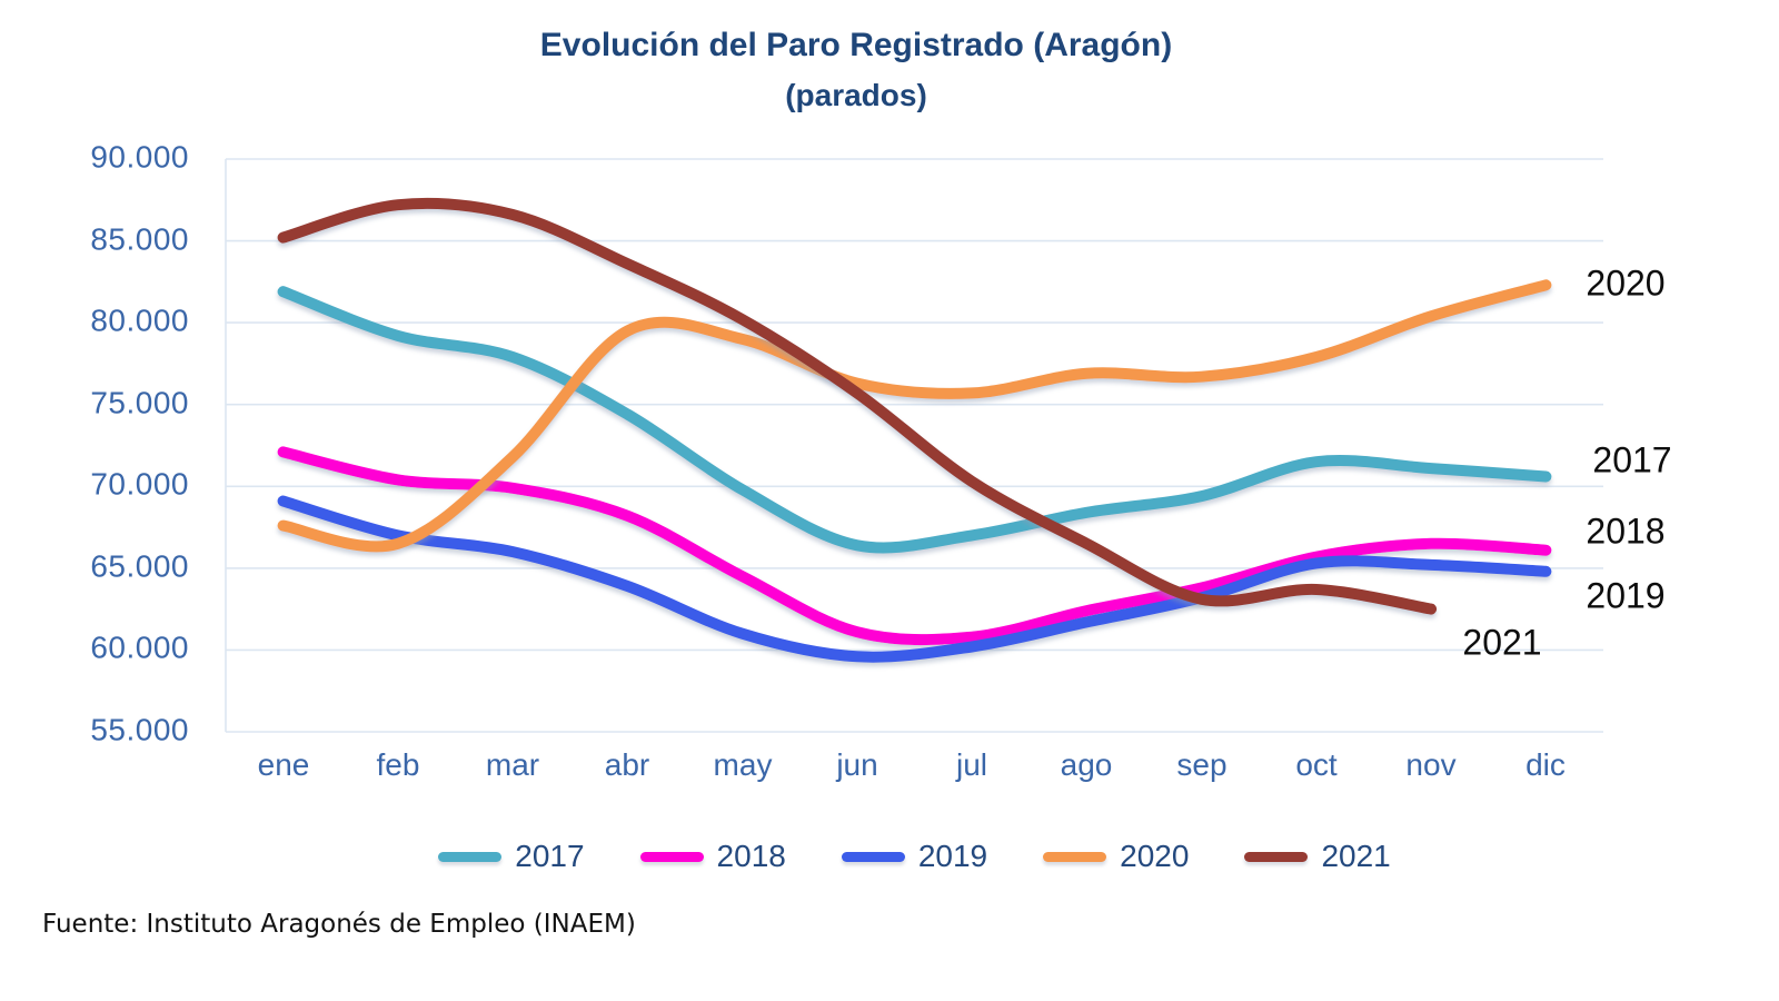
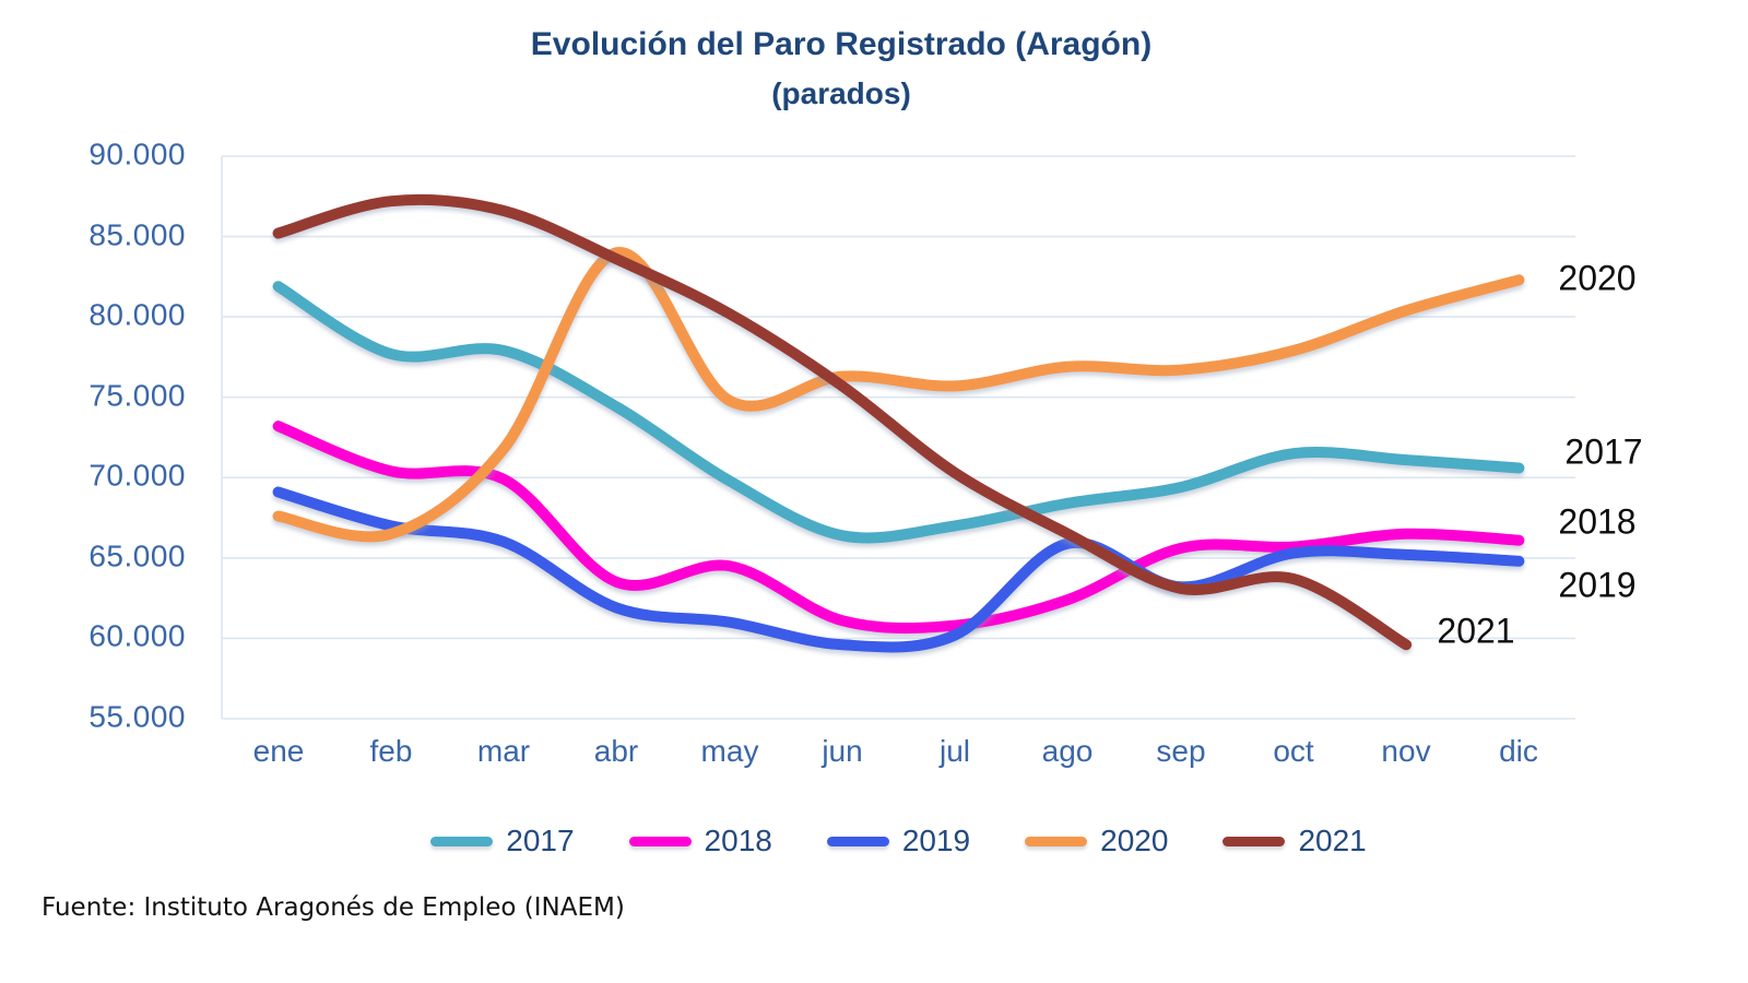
2018/ene: 72100 -> 73200
2017/feb: 79200 -> 77700
2018/abr: 68200 -> 63500
2019/abr: 63900 -> 61900
2020/abr: 79500 -> 84000
2020/may: 79000 -> 74800
2019/ago: 61700 -> 65900
2018/sep: 63800 -> 65600
2021/nov: 62500 -> 59600
